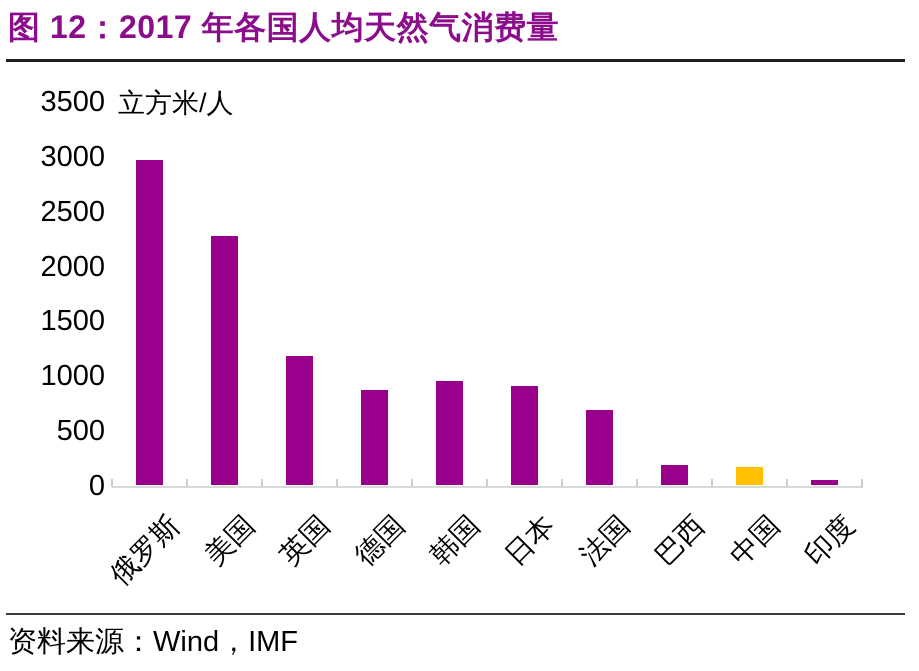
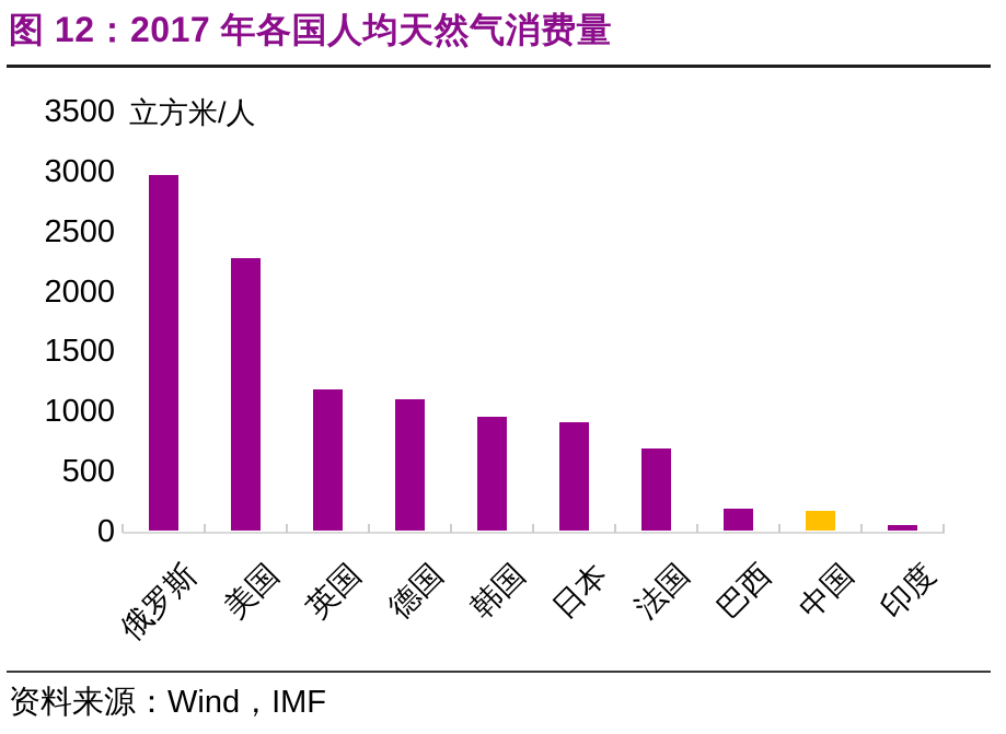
德国: 870 -> 1090
